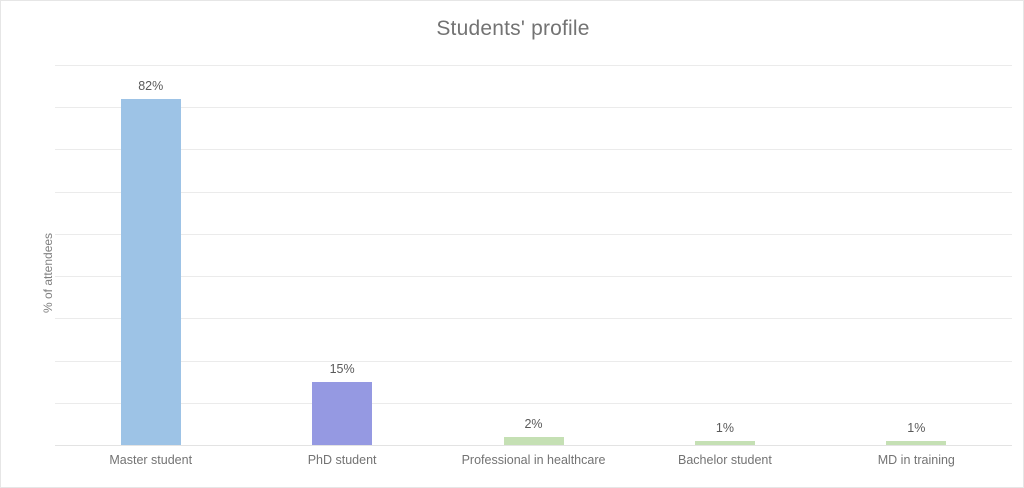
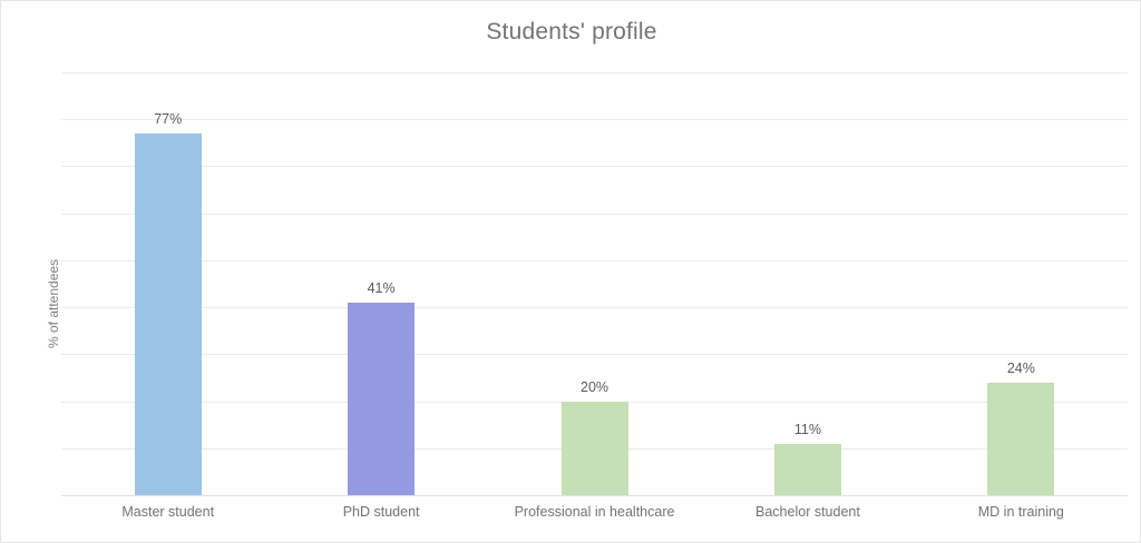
Master student: 82% -> 77%
PhD student: 15% -> 41%
Professional in healthcare: 2% -> 20%
Bachelor student: 1% -> 11%
MD in training: 1% -> 24%
